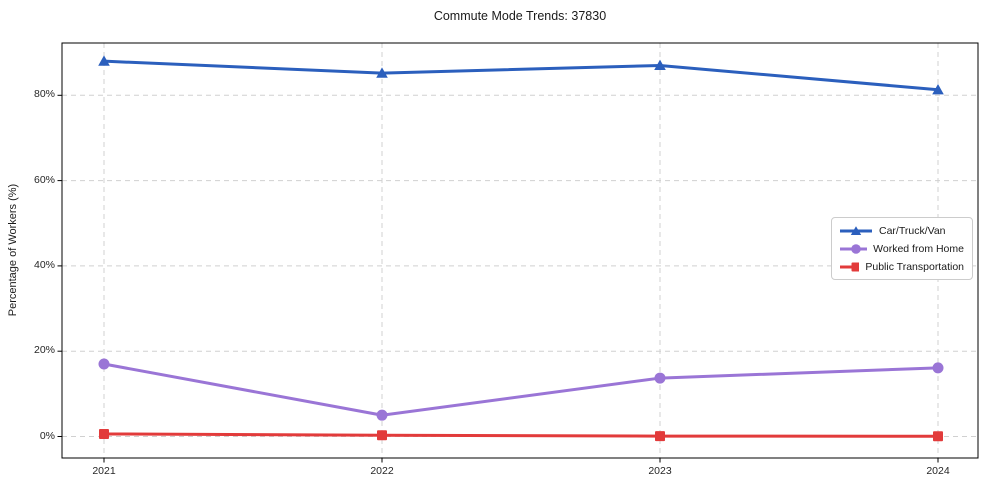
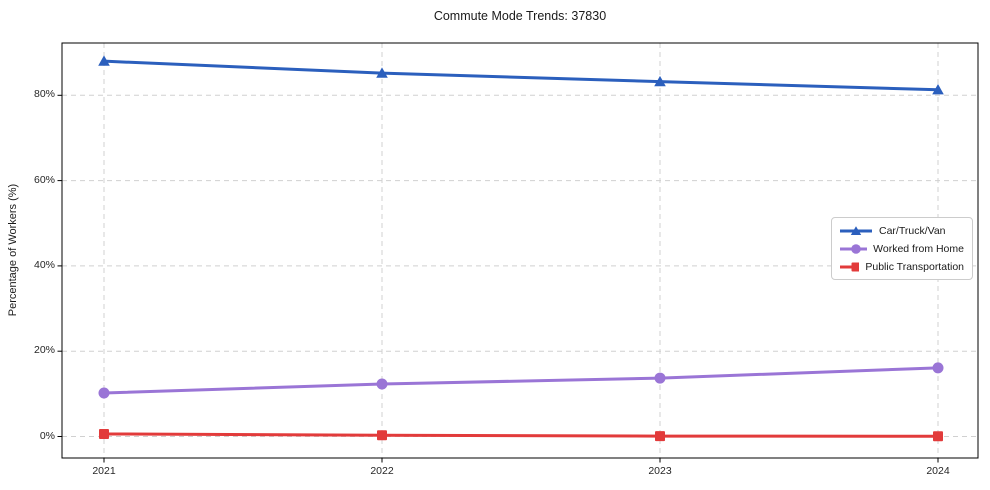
Worked from Home/2021: 17% -> 10%
Worked from Home/2022: 5% -> 12%
Car/Truck/Van/2023: 87% -> 83%
